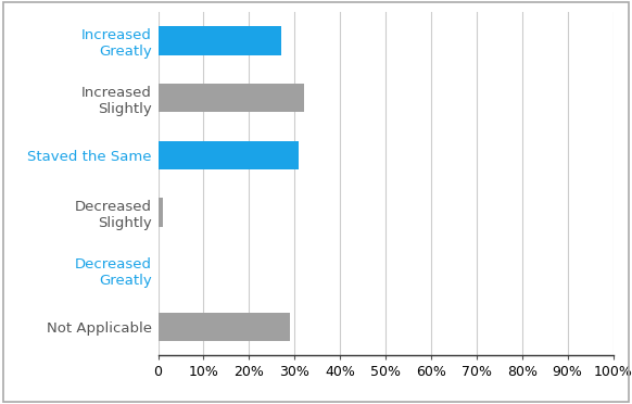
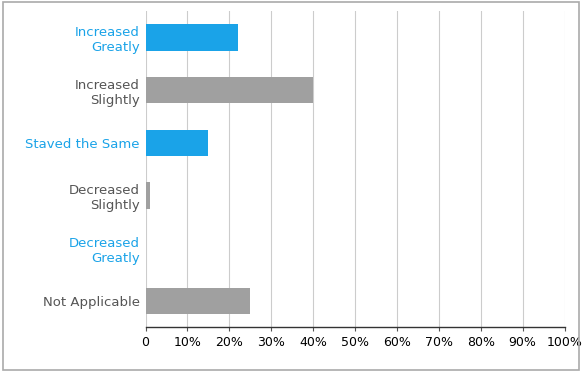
Increased Greatly: 27% -> 22%
Increased Slightly: 32% -> 40%
Staved the Same: 31% -> 15%
Not Applicable: 29% -> 25%
